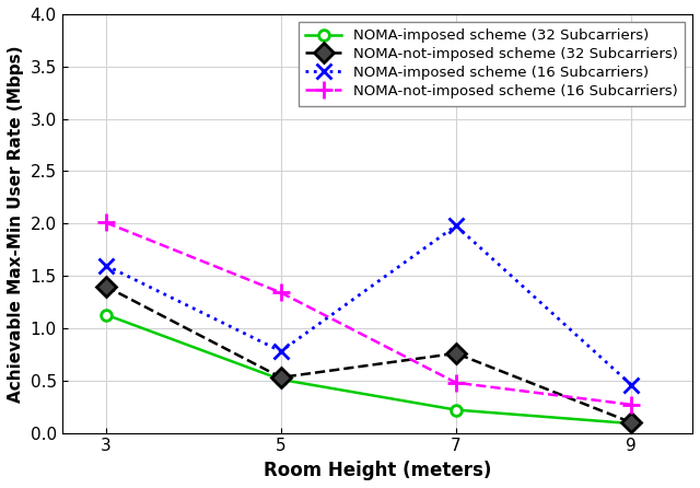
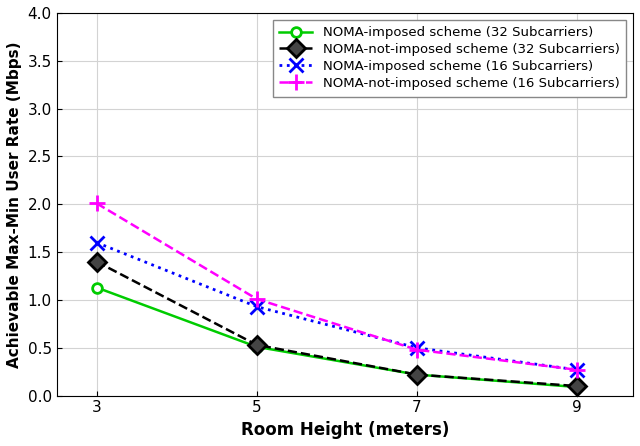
NOMA-imposed scheme (16 Subcarriers)/5: 0.78 -> 0.93
NOMA-not-imposed scheme (16 Subcarriers)/5: 1.34 -> 1.01
NOMA-not-imposed scheme (32 Subcarriers)/7: 0.76 -> 0.22
NOMA-imposed scheme (16 Subcarriers)/7: 1.98 -> 0.50
NOMA-imposed scheme (16 Subcarriers)/9: 0.46 -> 0.27
